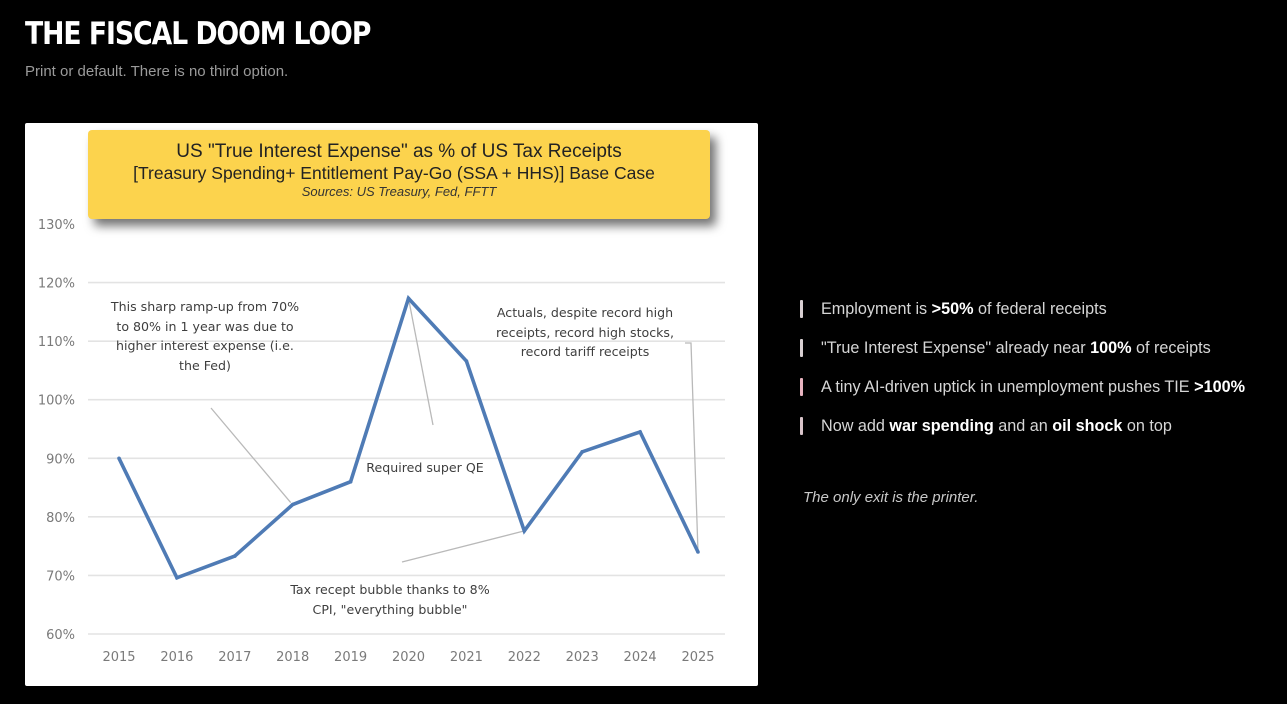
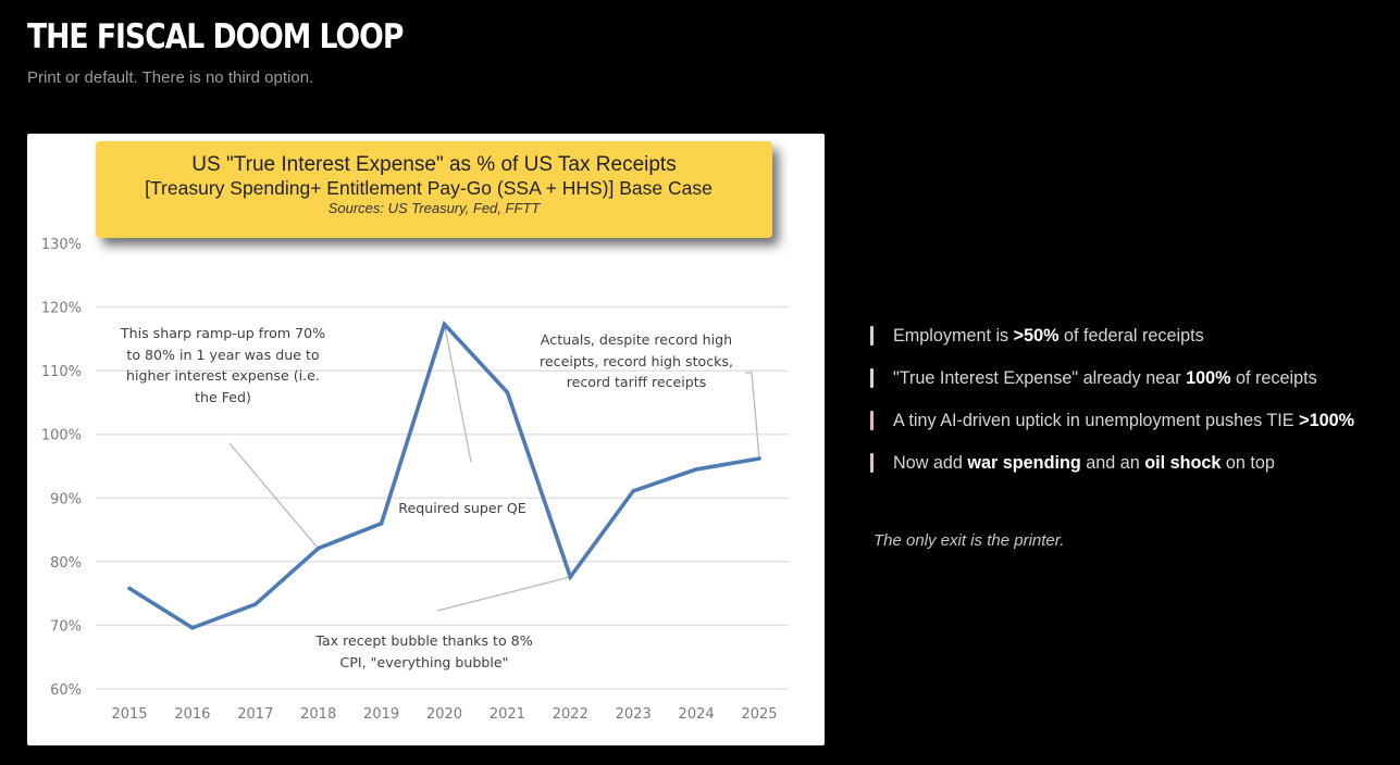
2015: 90% -> 76%
2025: 74% -> 96%
